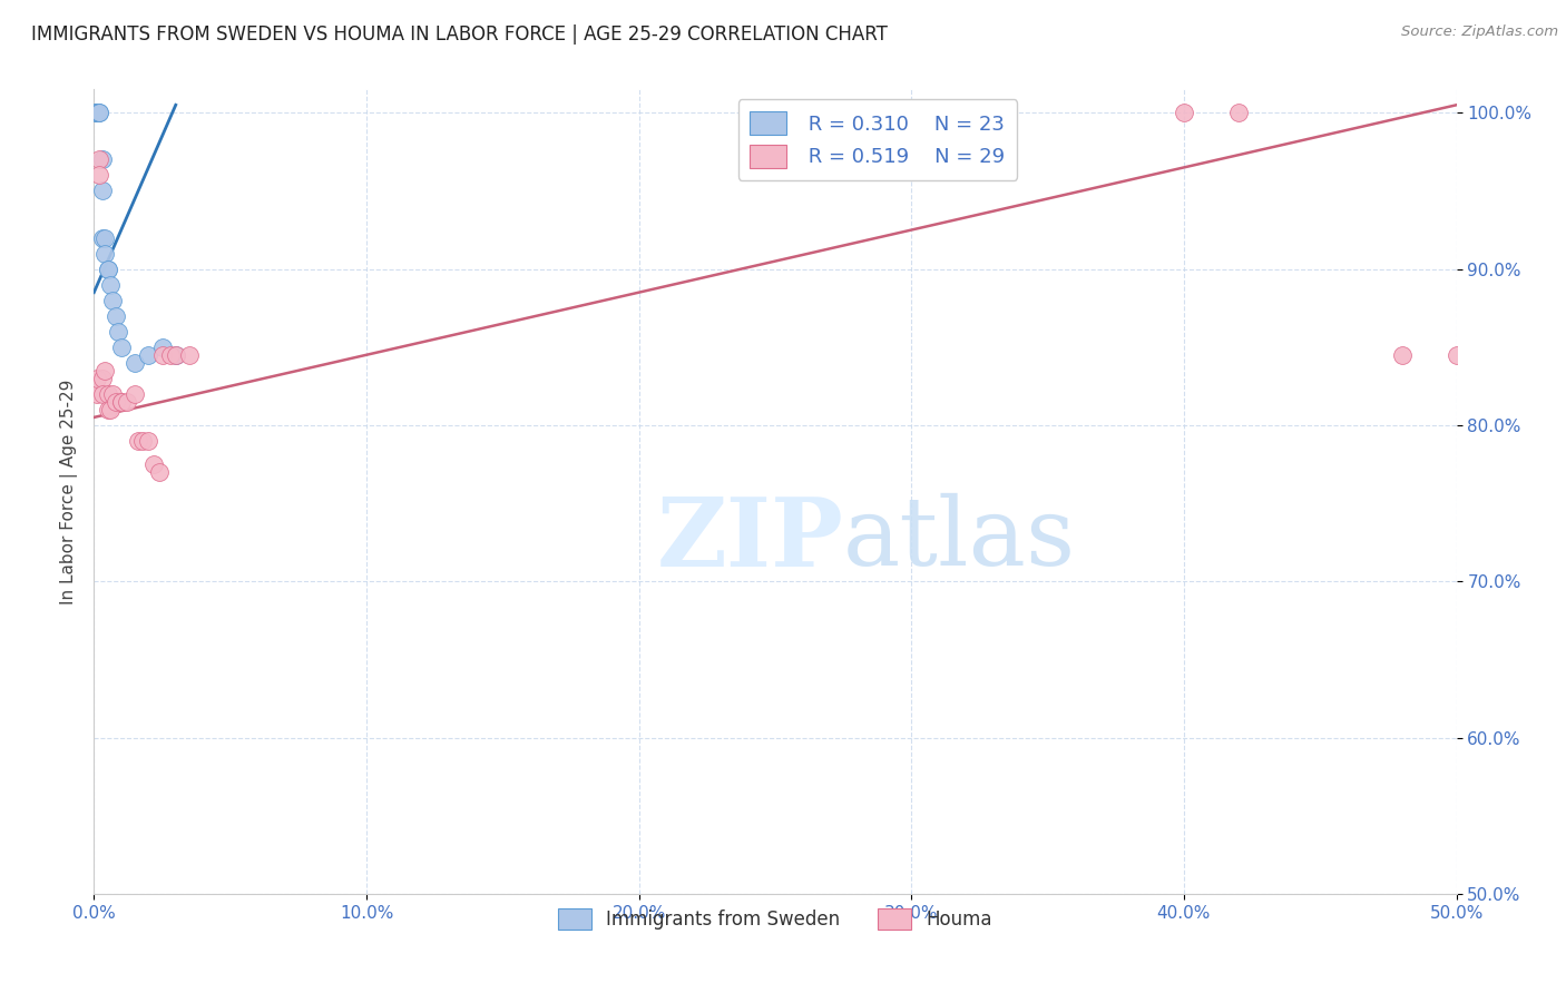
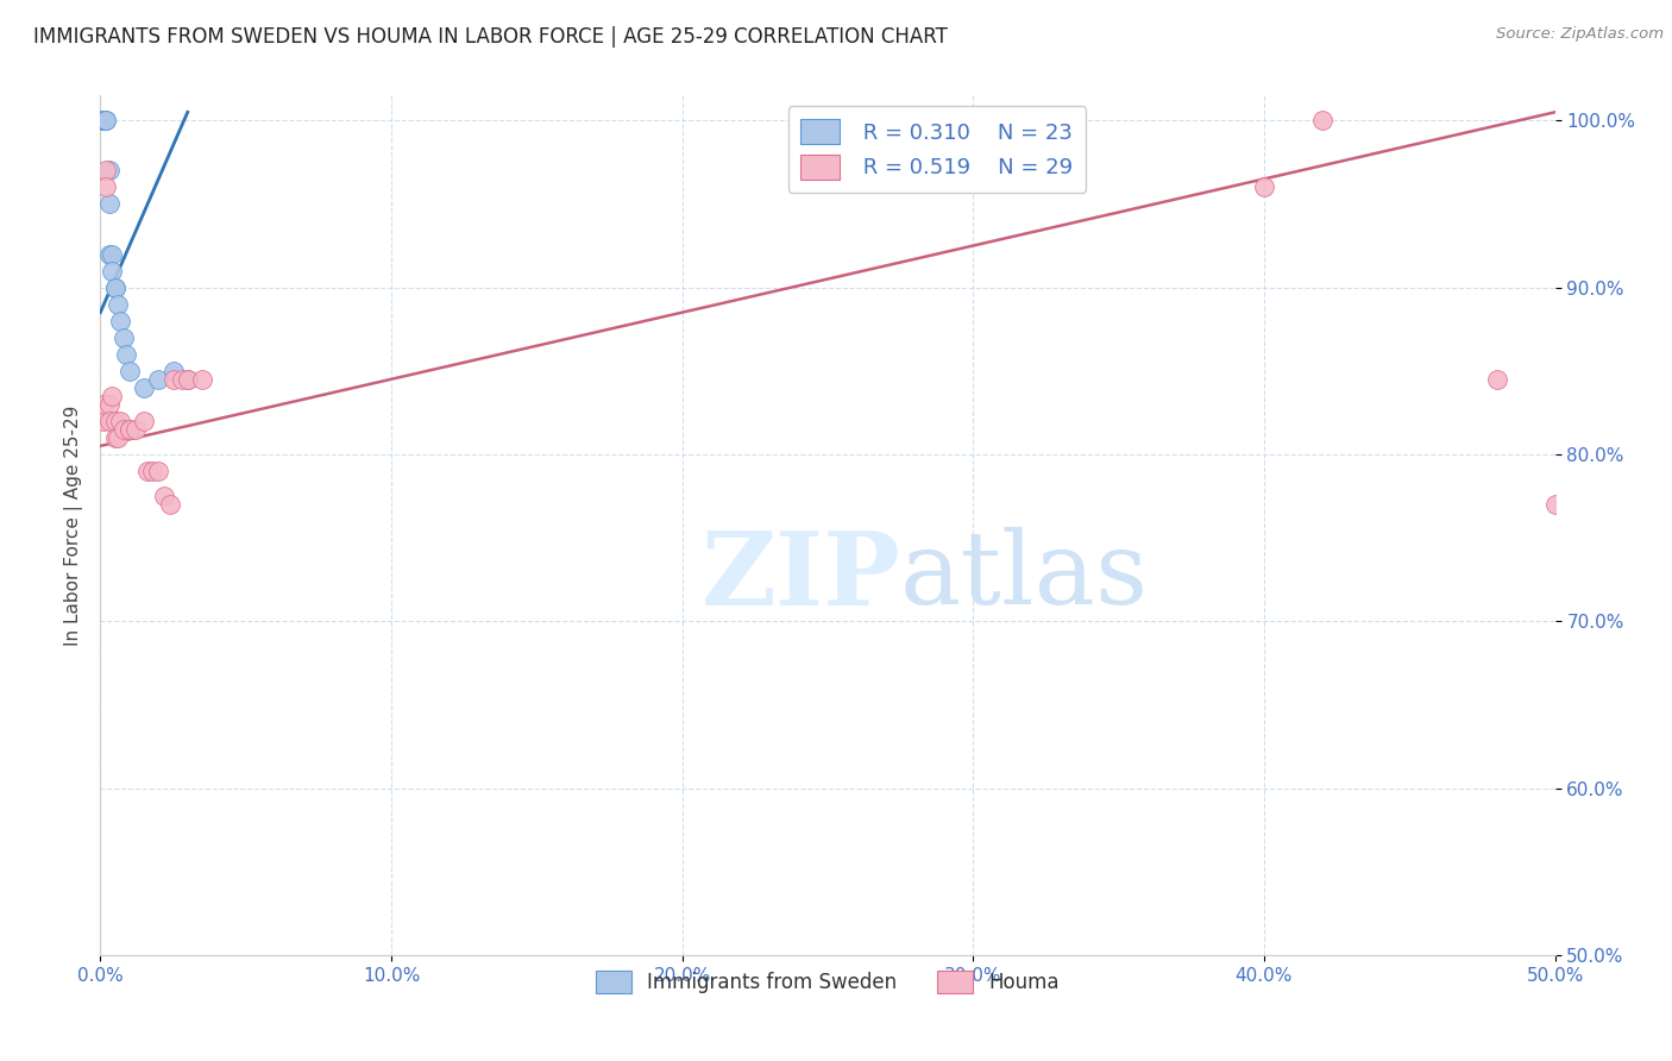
Houma/40.0%: 100.0% -> 96.0%
Houma/50.0%: 84.5% -> 77.0%
